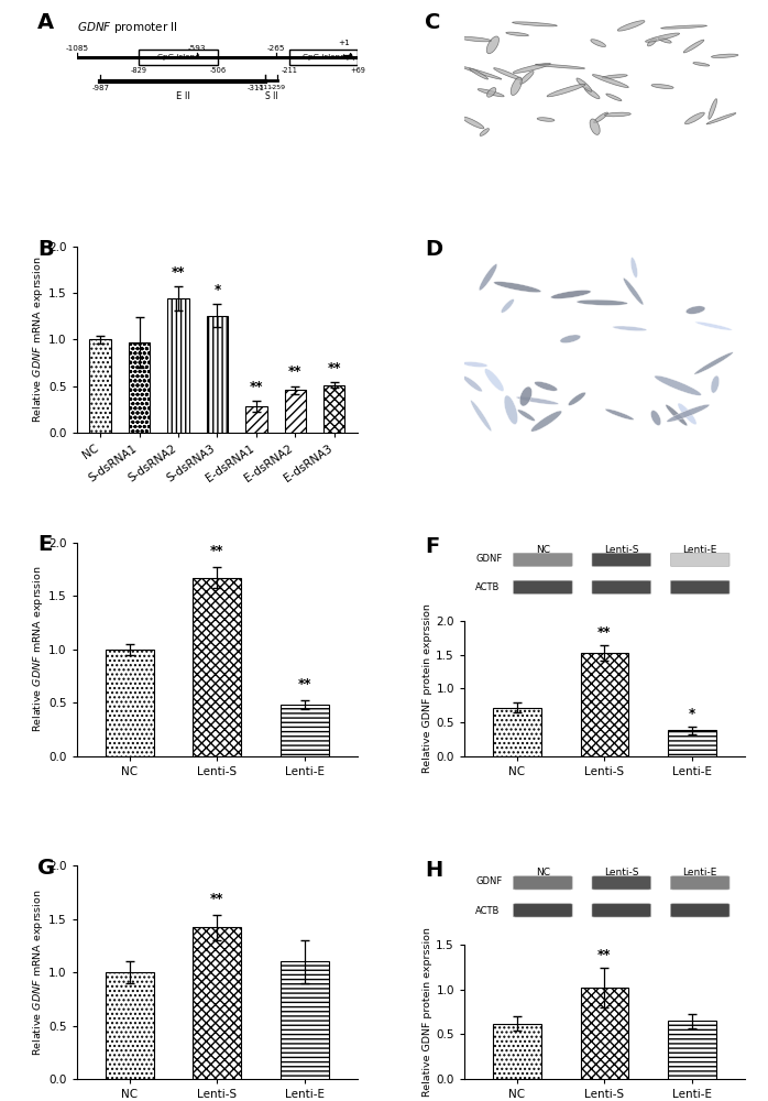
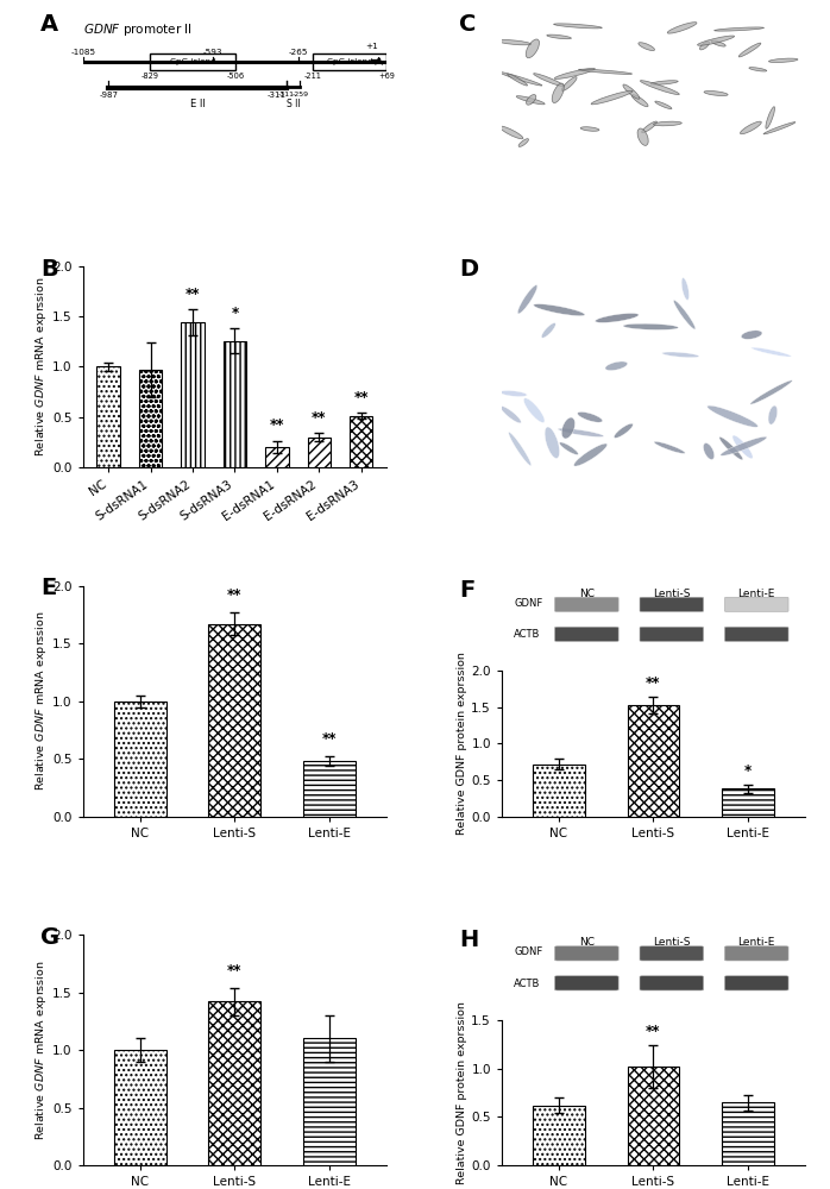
E-dsRNA1: 0.28 -> 0.20
E-dsRNA2: 0.46 -> 0.30
